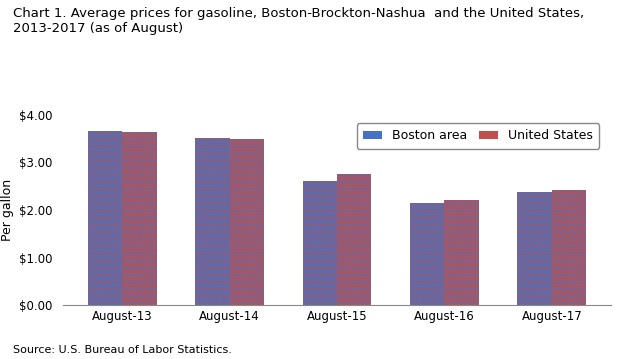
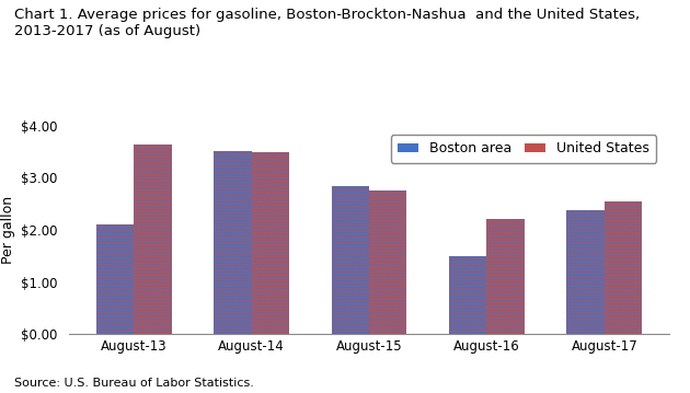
Boston area/August-13: $3.67 -> $2.10
Boston area/August-15: $2.62 -> $2.85
Boston area/August-16: $2.15 -> $1.50
United States/August-17: $2.43 -> $2.55
